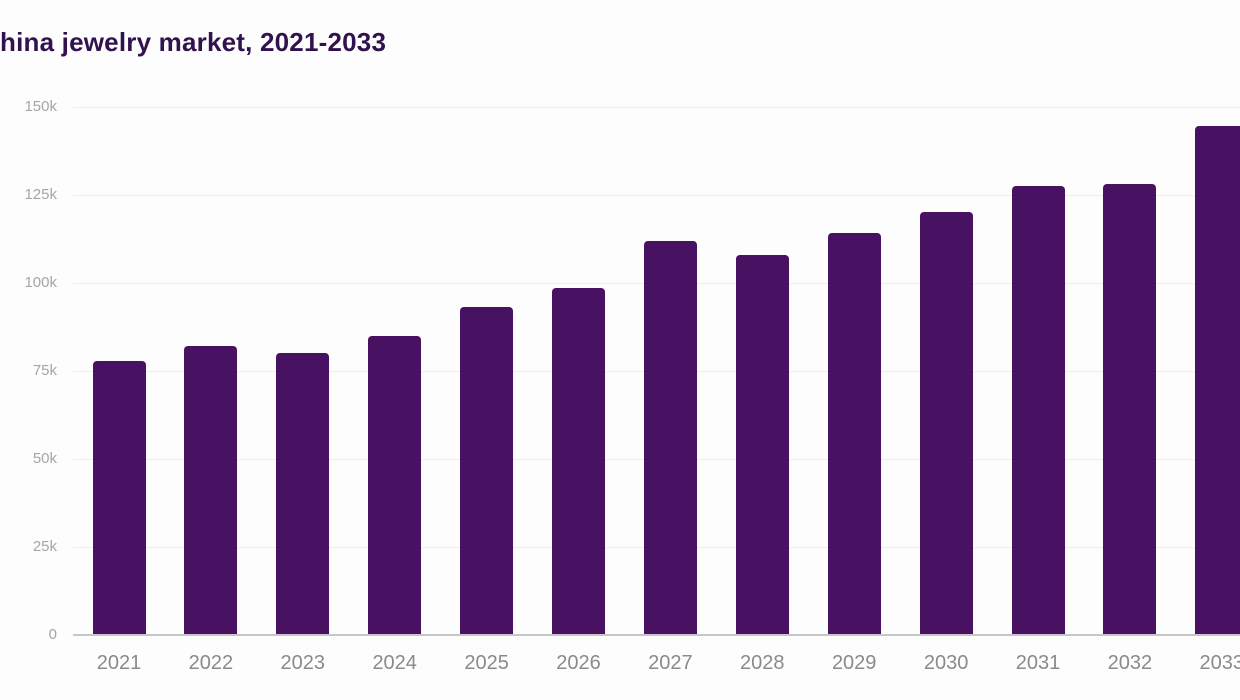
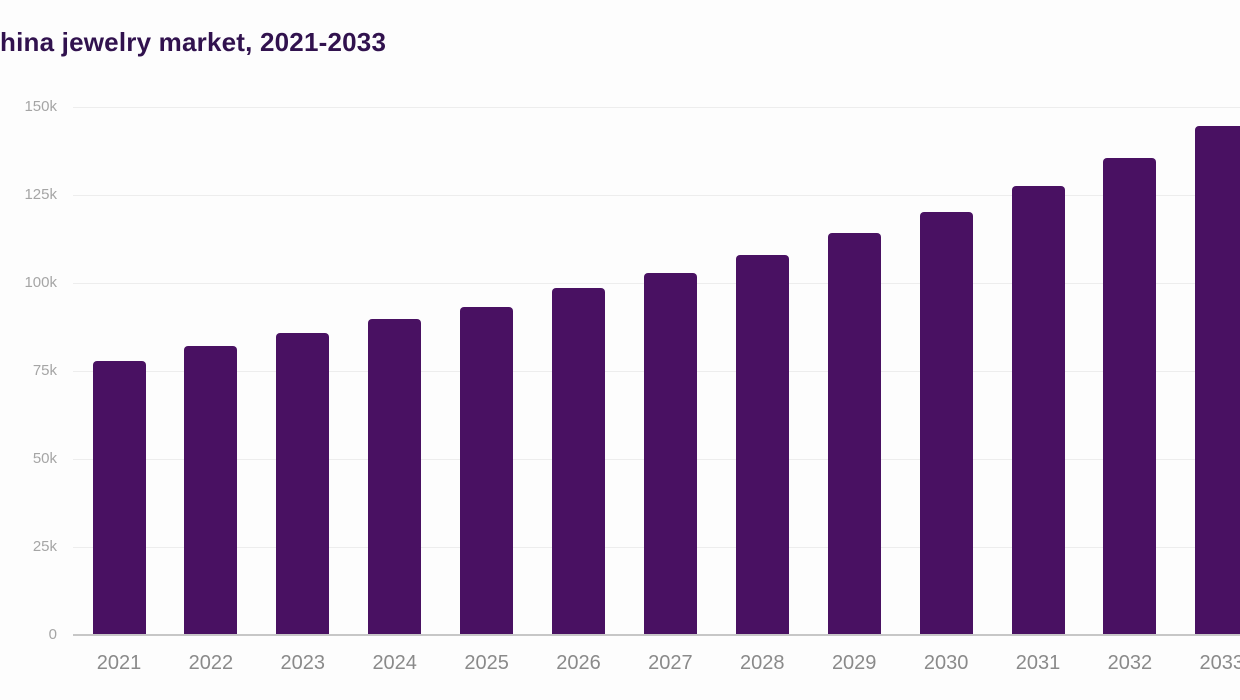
2023: 80k -> 86k
2024: 85k -> 90k
2027: 112k -> 103k
2032: 128k -> 136k
